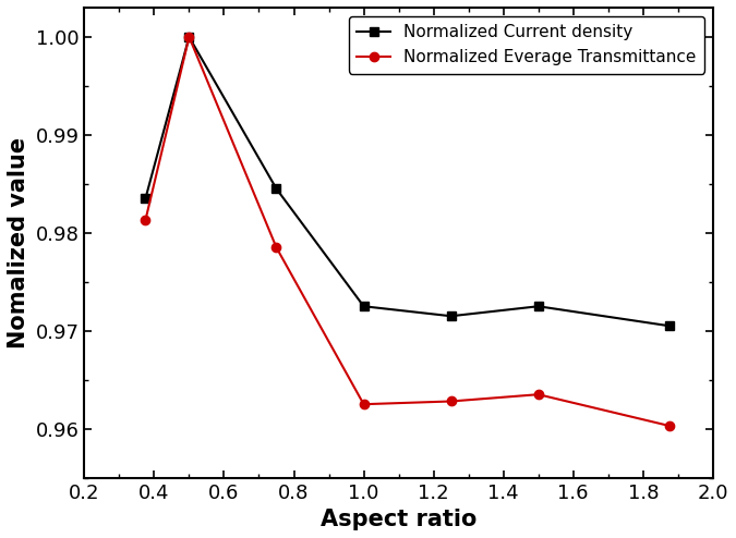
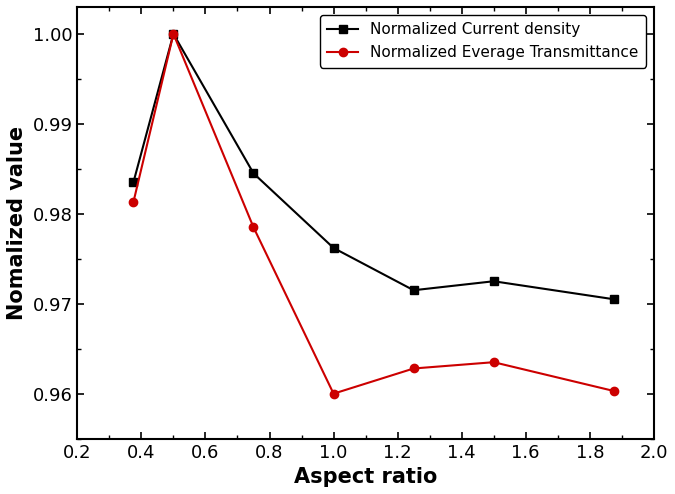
Normalized Current density/1.0: 0.9725 -> 0.9762
Normalized Everage Transmittance/1.0: 0.9625 -> 0.9600
